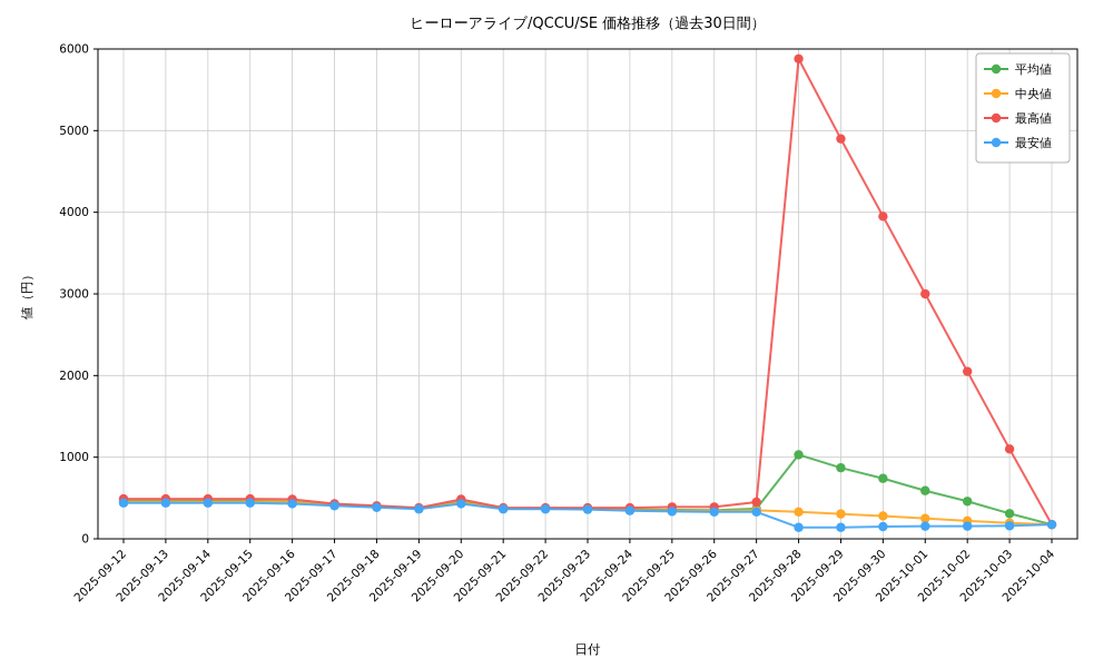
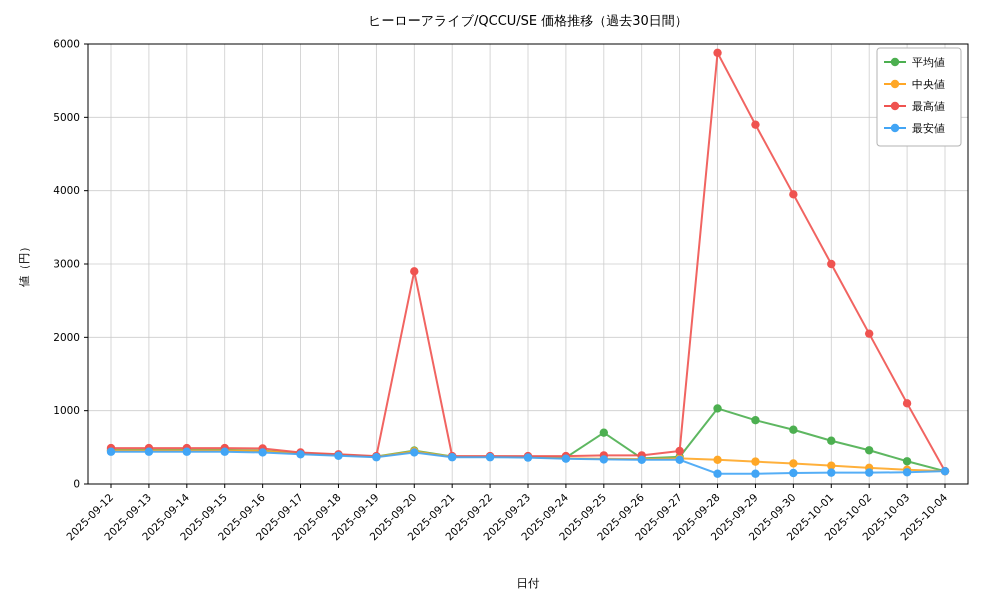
最高値/2025-09-20: 500 -> 2900
平均値/2025-09-25: 400 -> 700
